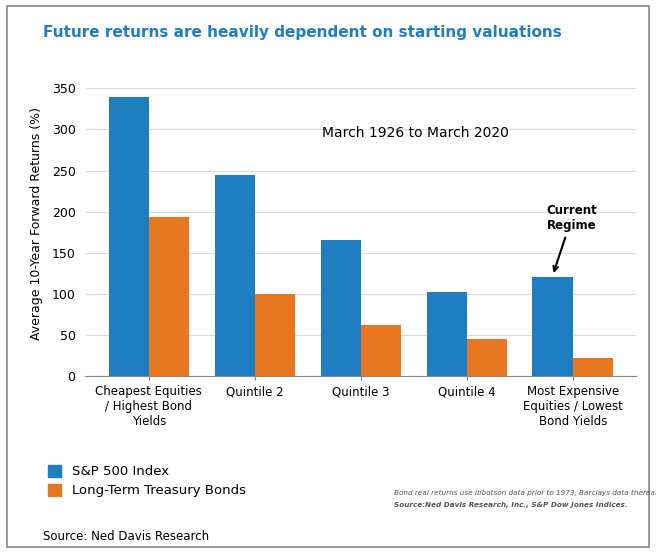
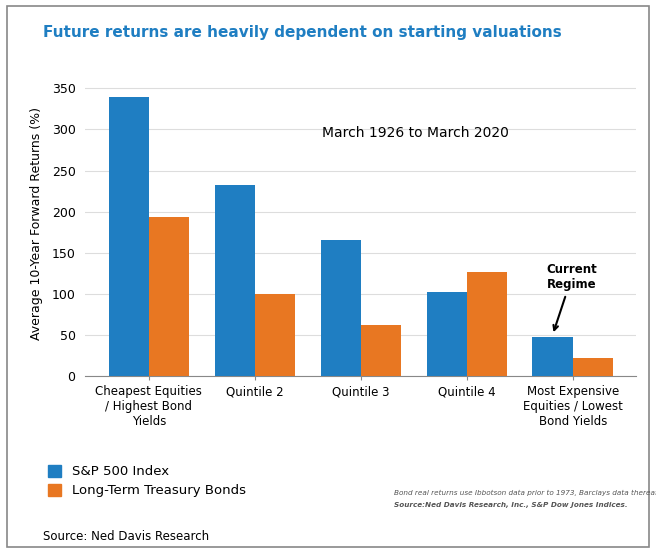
S&P 500 Index/Quintile 2: 245 -> 232
Long-Term Treasury Bonds/Quintile 4: 45 -> 126
S&P 500 Index/Most Expensive Equities / Lowest Bond Yields: 120 -> 48
